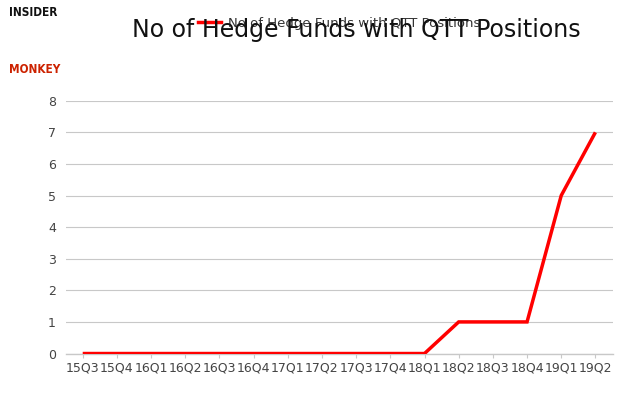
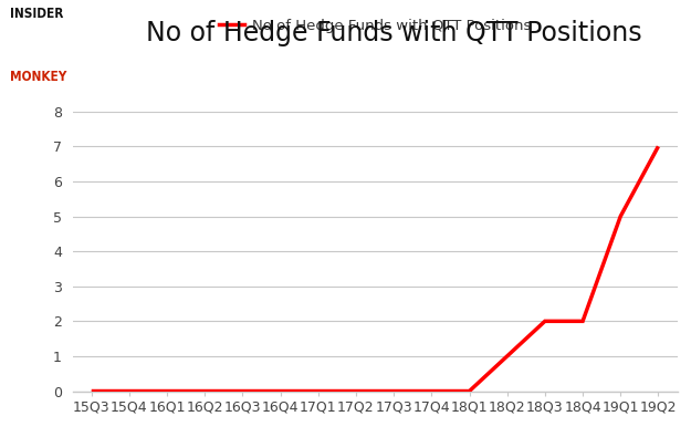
18Q3: 1 -> 2
18Q4: 1 -> 2
